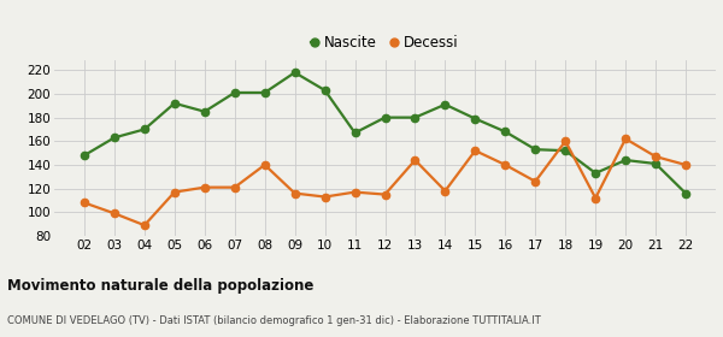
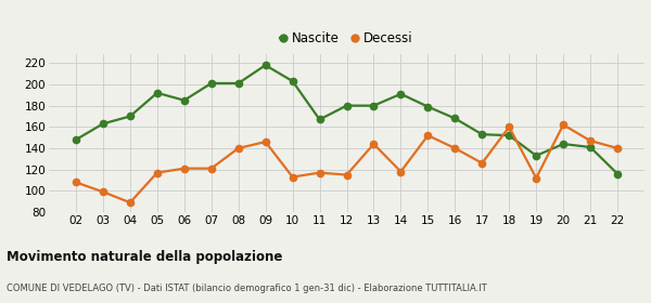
Decessi/09: 116 -> 146
